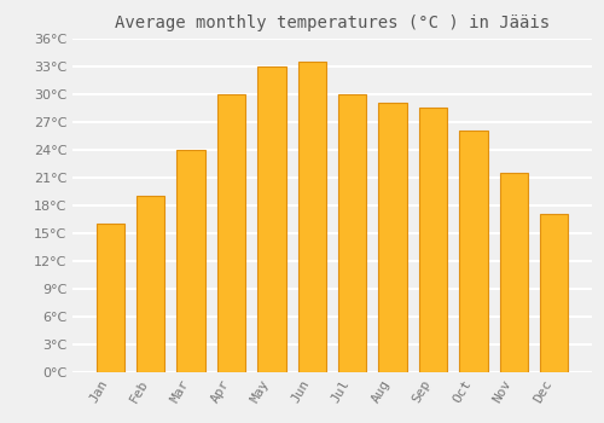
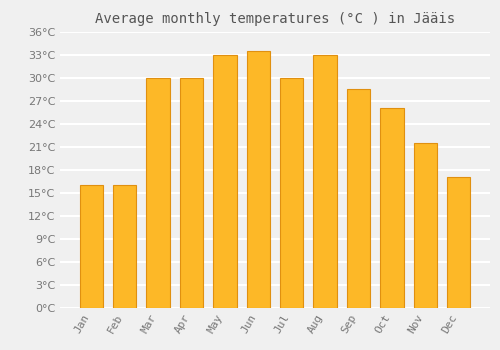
Feb: 19.0°C -> 16.0°C
Mar: 24.0°C -> 30.0°C
Aug: 29.0°C -> 33.0°C
